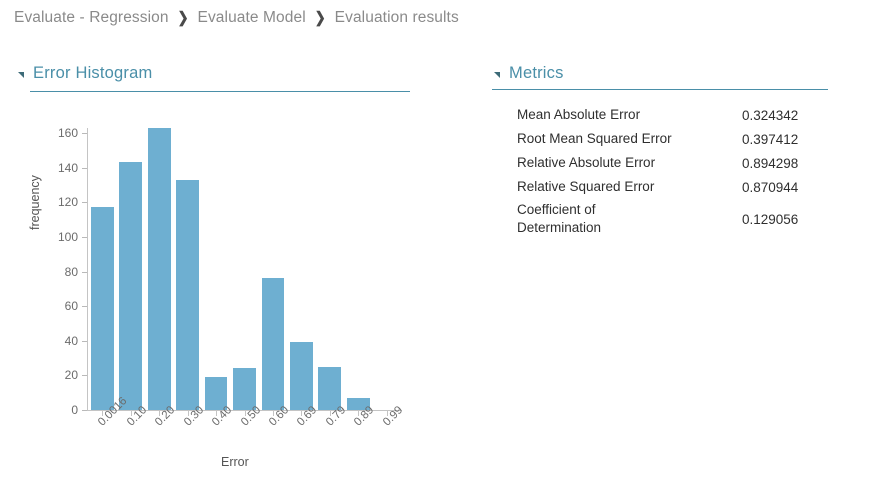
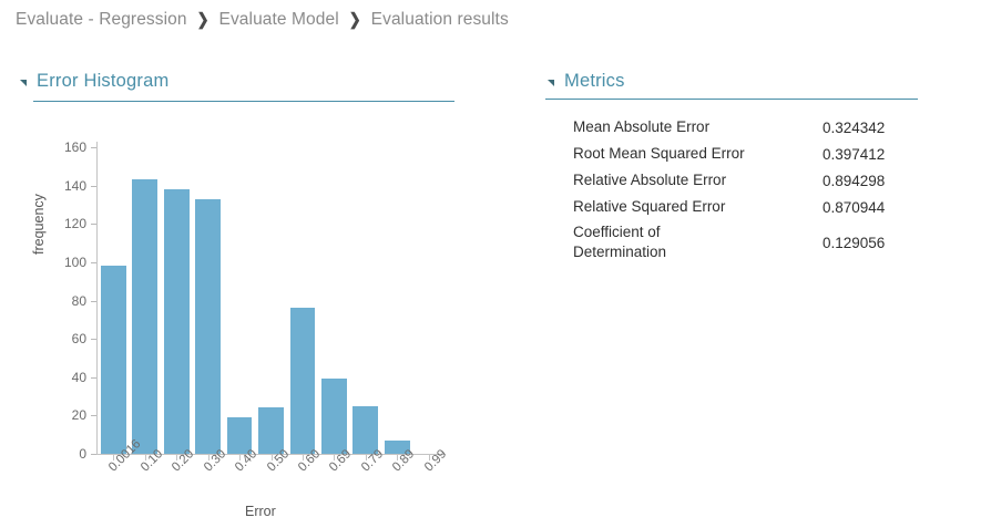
0.0016: 117 -> 98
0.20: 163 -> 138
